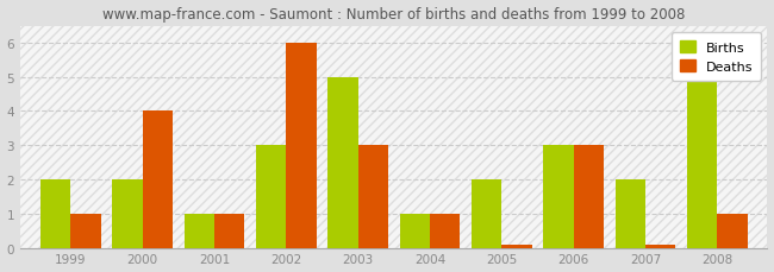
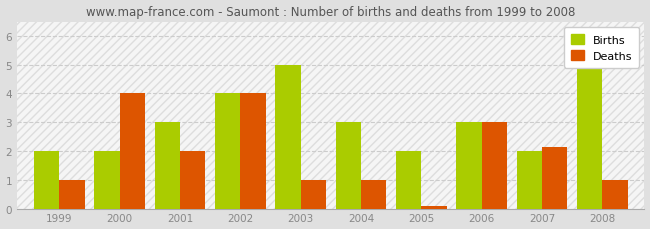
Births/2001: 1 -> 3
Deaths/2001: 1.00 -> 2.00
Births/2002: 3 -> 4
Deaths/2002: 6.00 -> 4.00
Deaths/2003: 3.00 -> 1.00
Births/2004: 1 -> 3
Deaths/2007: 0.08 -> 2.15
